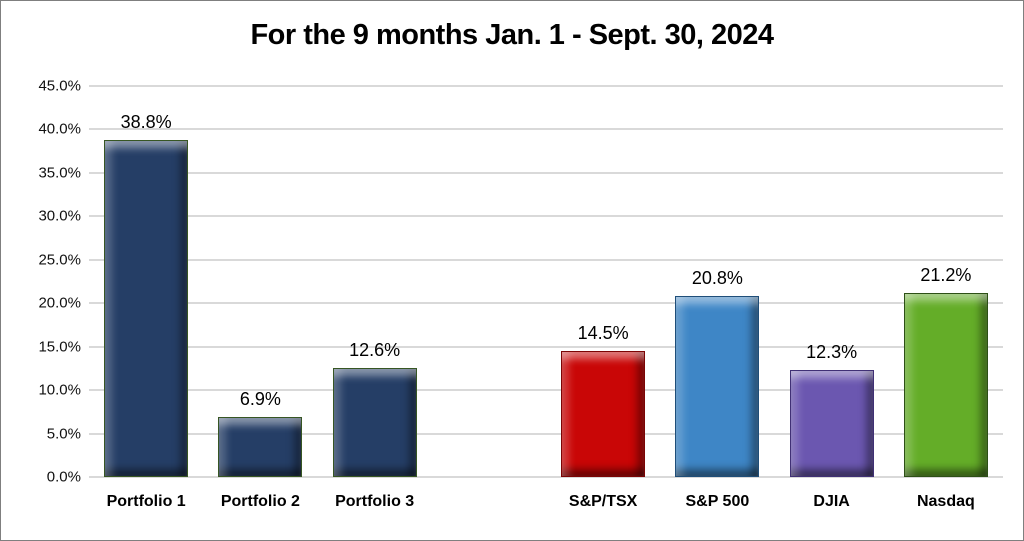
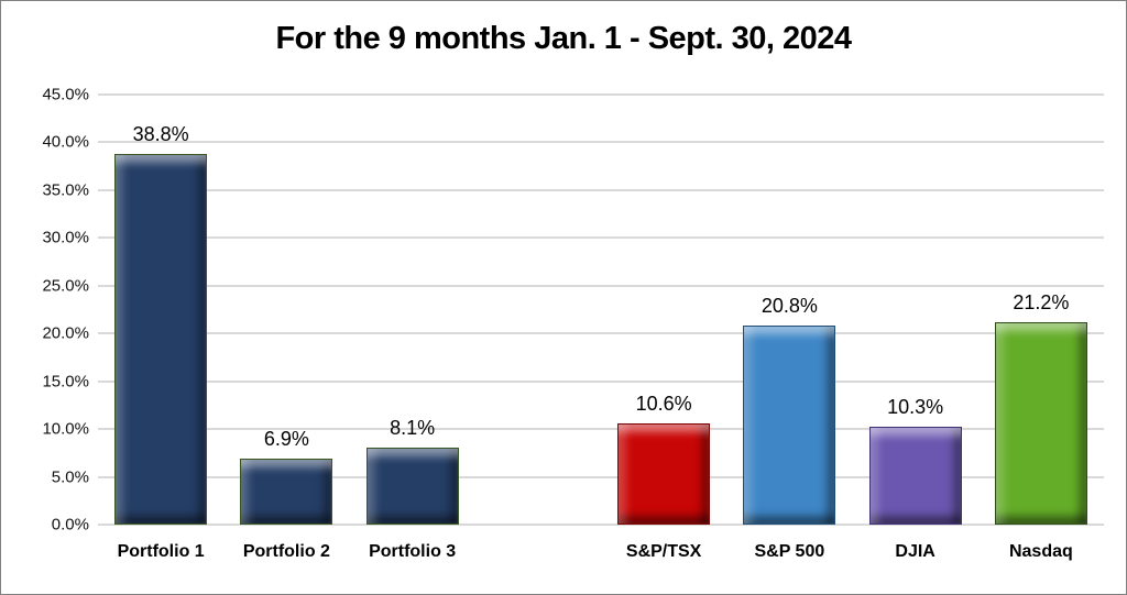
Portfolio 3: 12.6% -> 8.1%
S&P/TSX: 14.5% -> 10.6%
DJIA: 12.3% -> 10.3%
